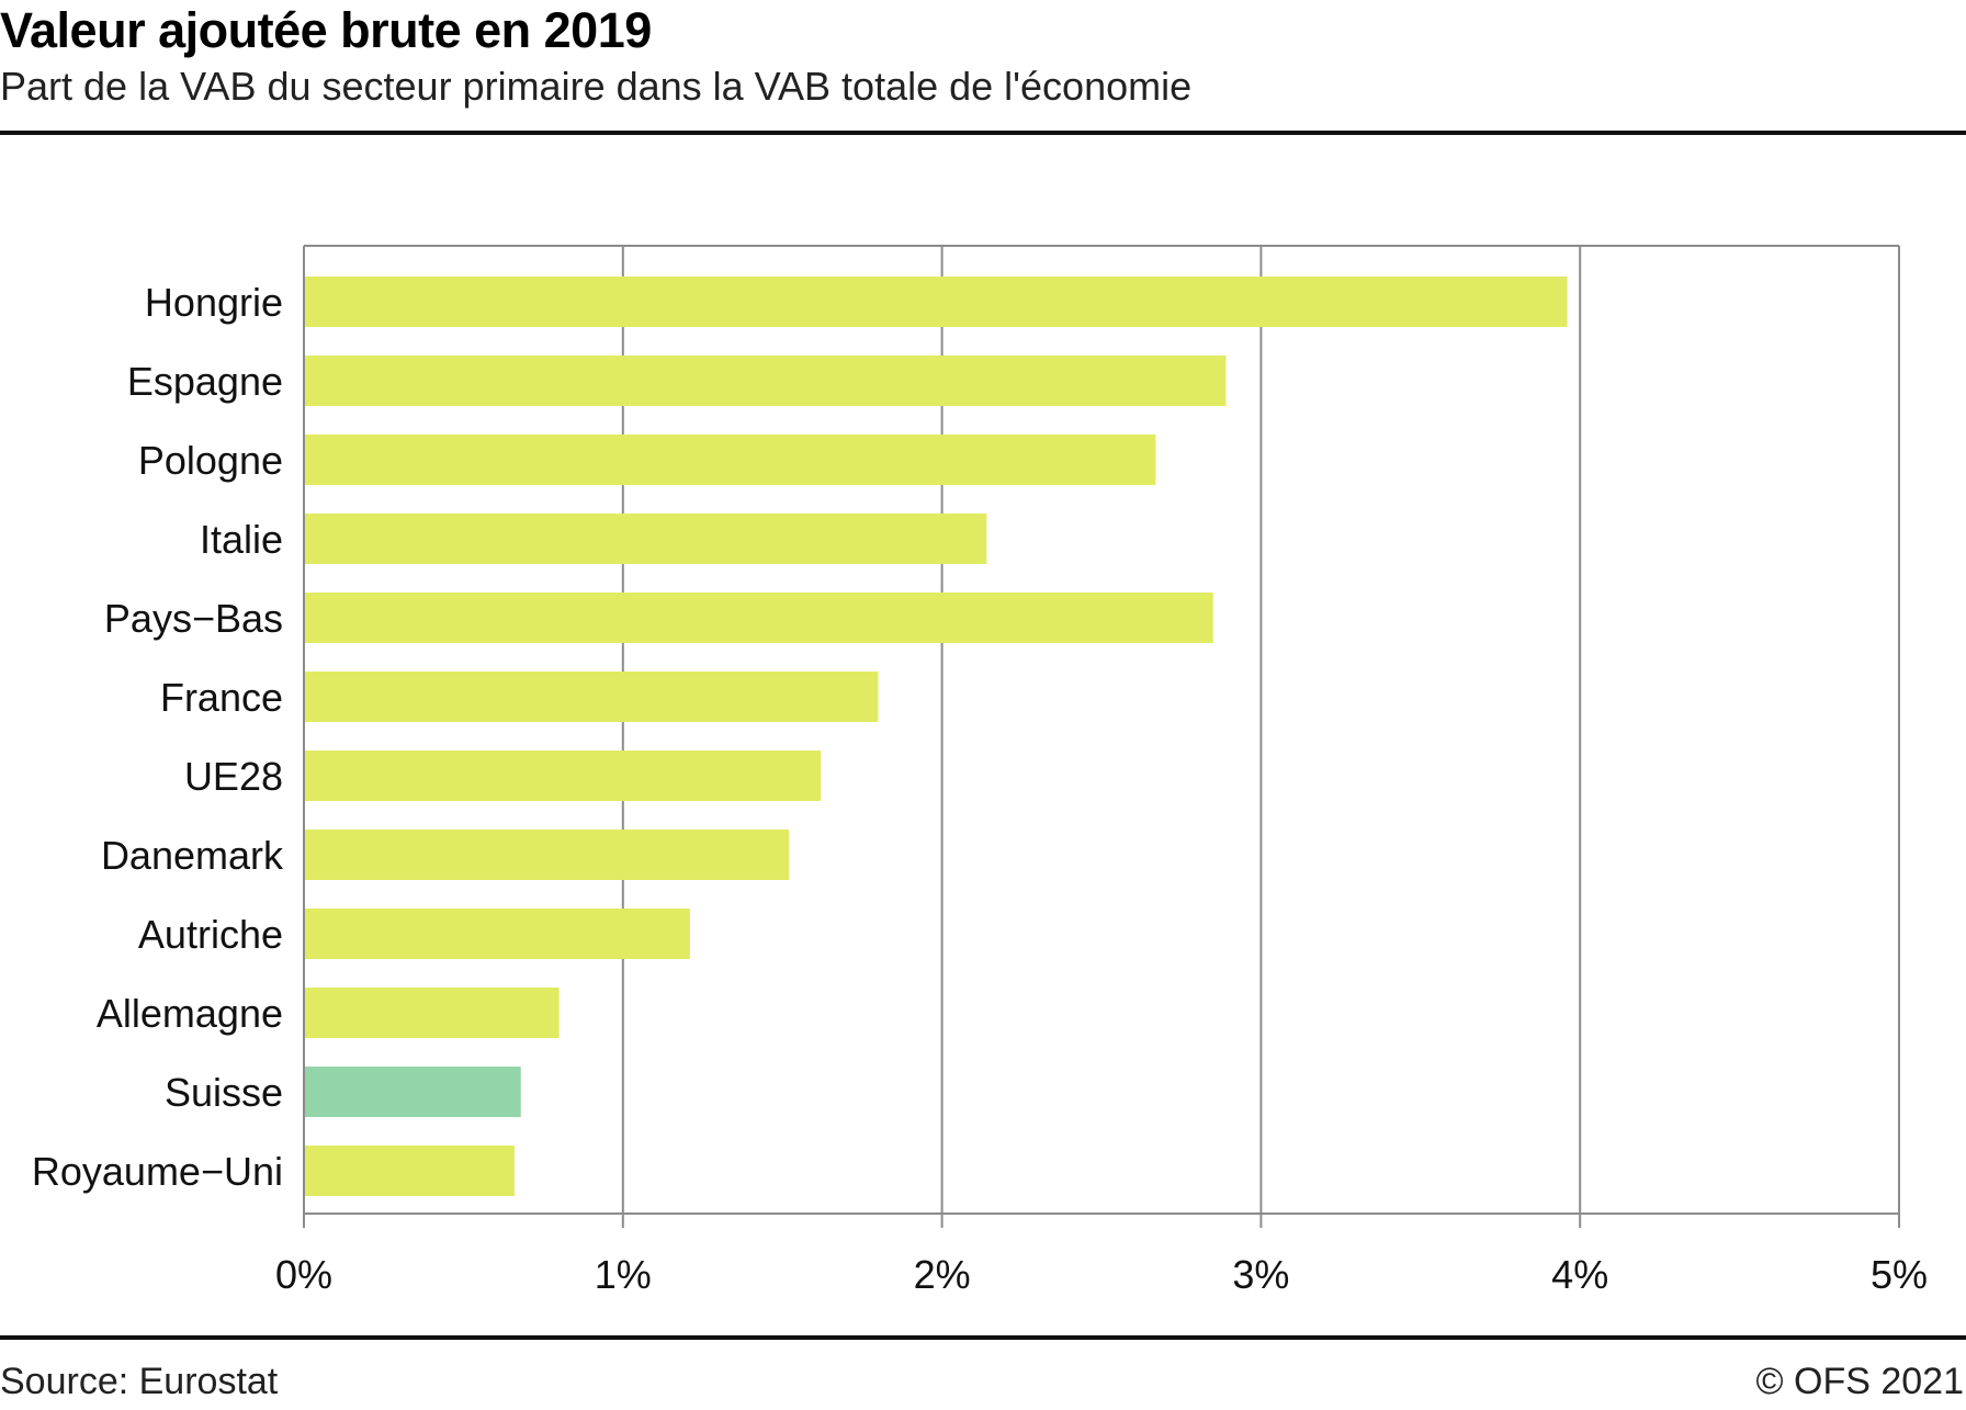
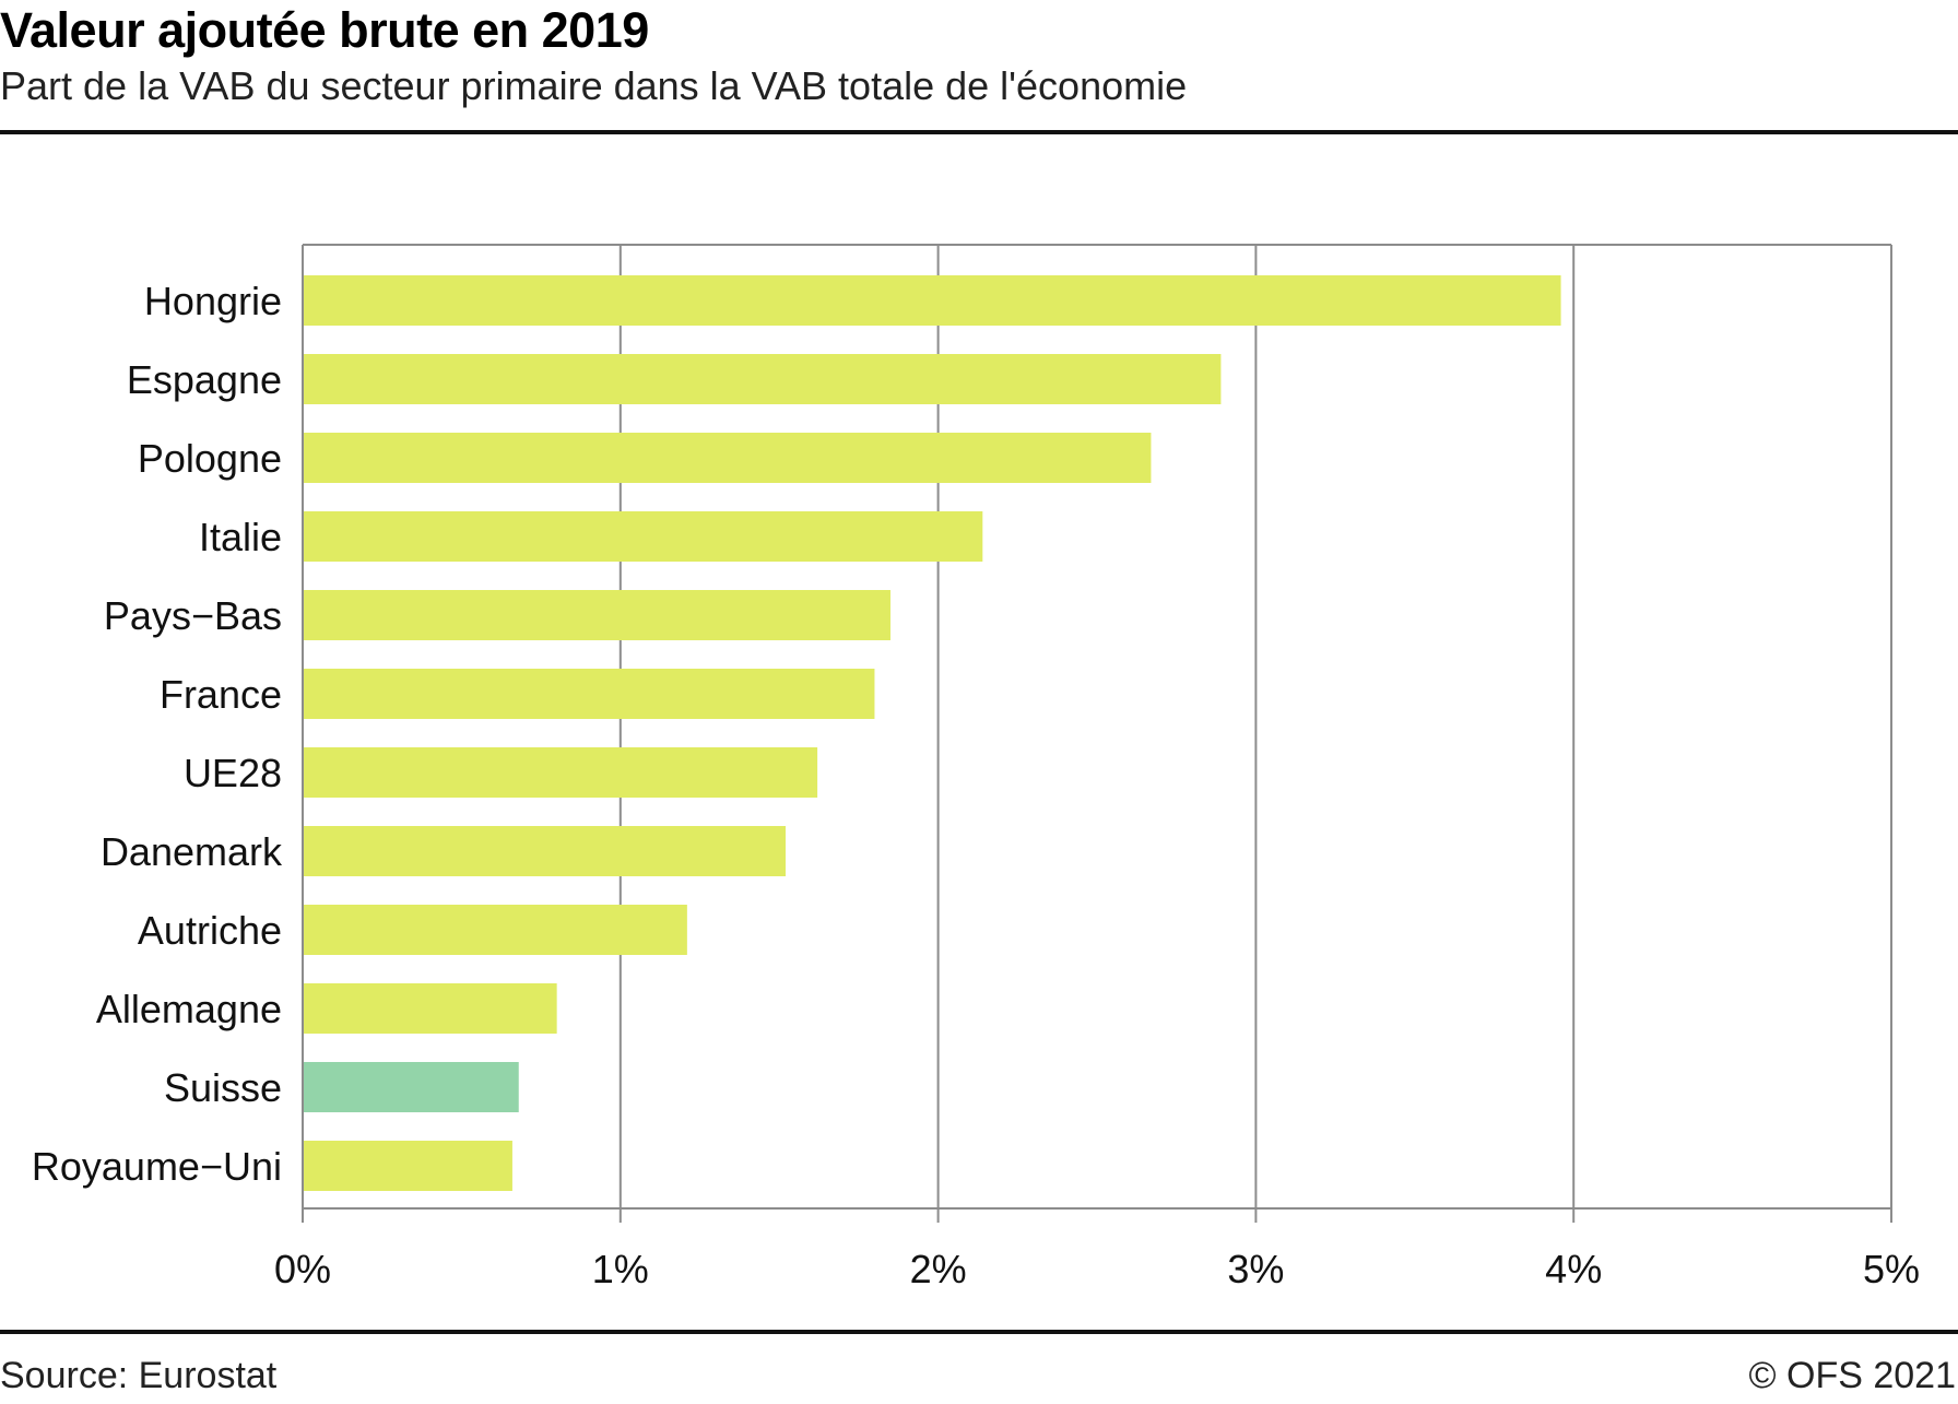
Pays−Bas: 2.85% -> 1.85%
